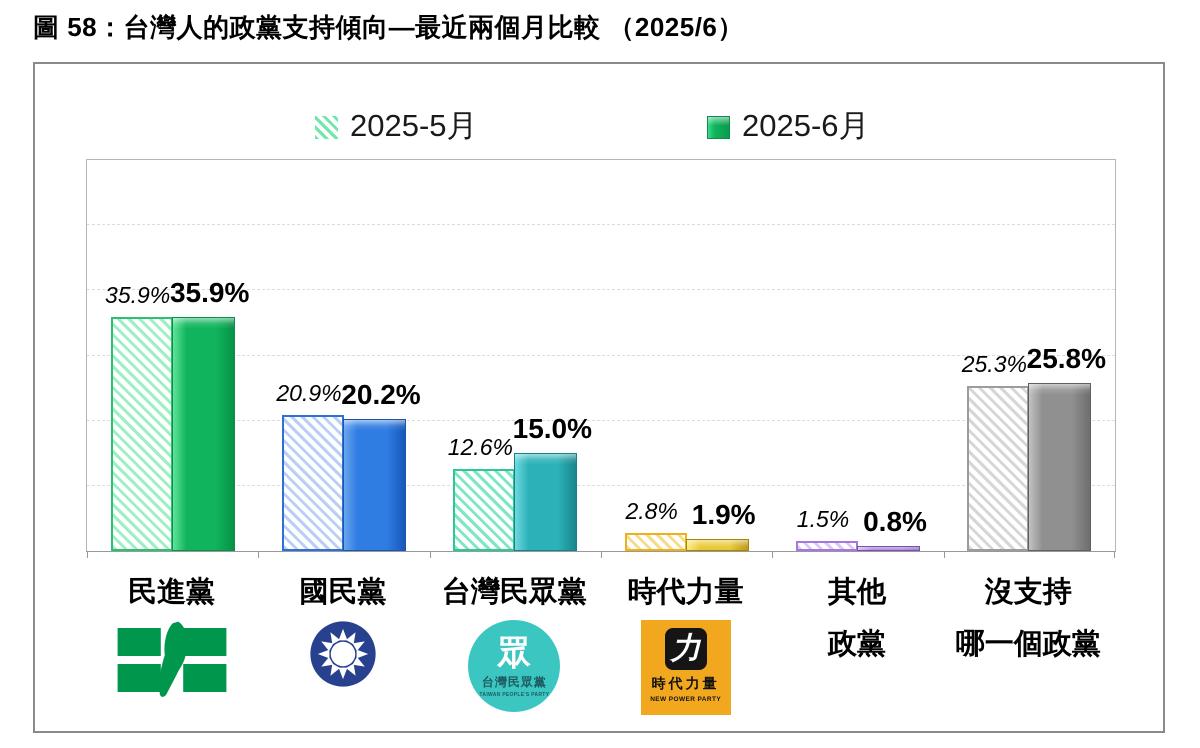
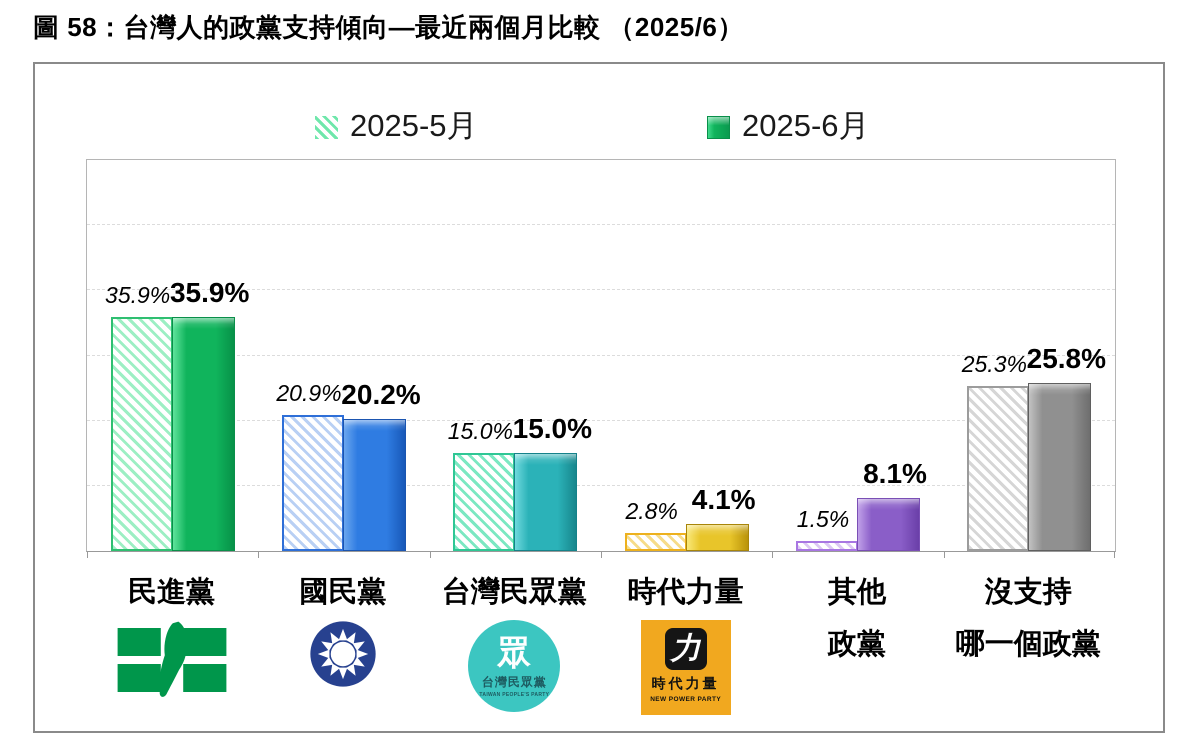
2025-5月/台灣民眾黨: 12.6% -> 15.0%
2025-6月/時代力量: 1.9% -> 4.1%
2025-6月/其他政黨: 0.8% -> 8.1%
